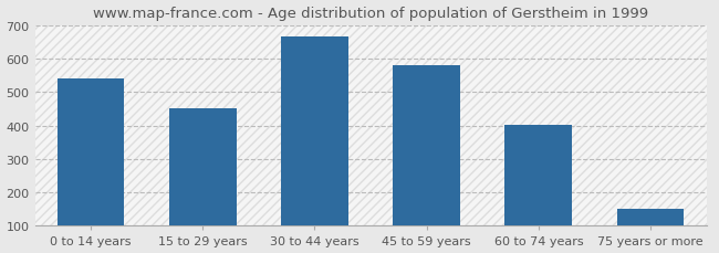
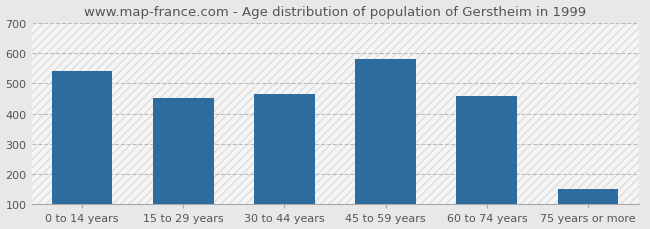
30 to 44 years: 668 -> 465
60 to 74 years: 401 -> 460
